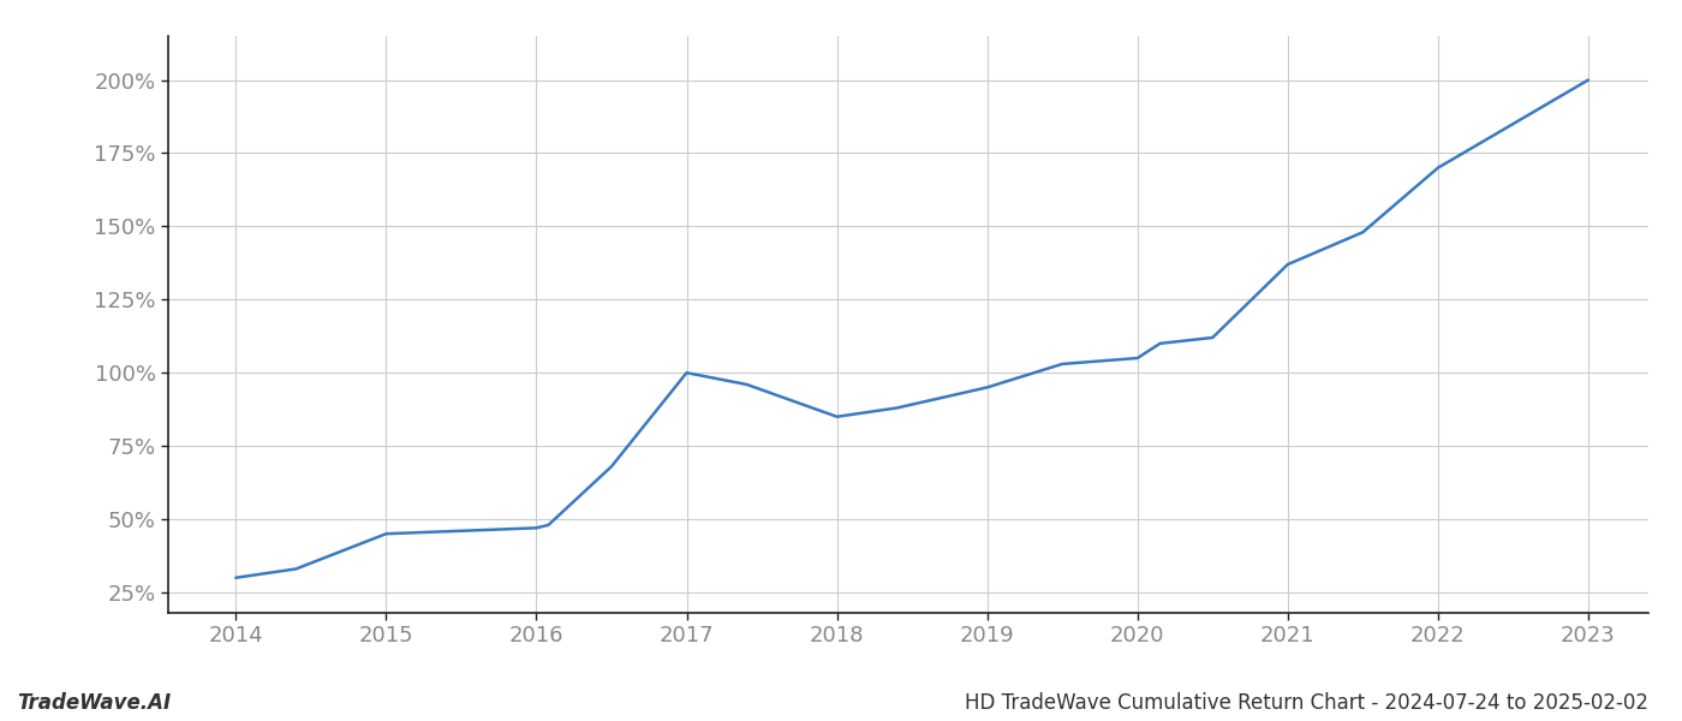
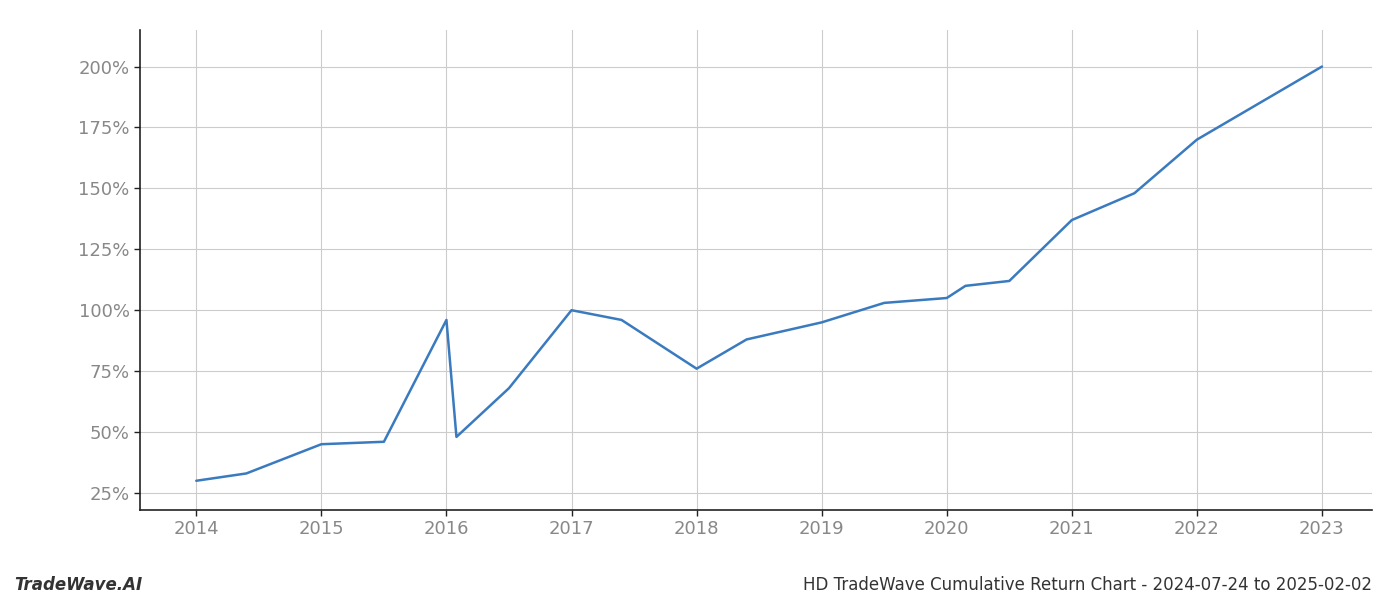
2016: 47% -> 96%
2018: 85% -> 76%
